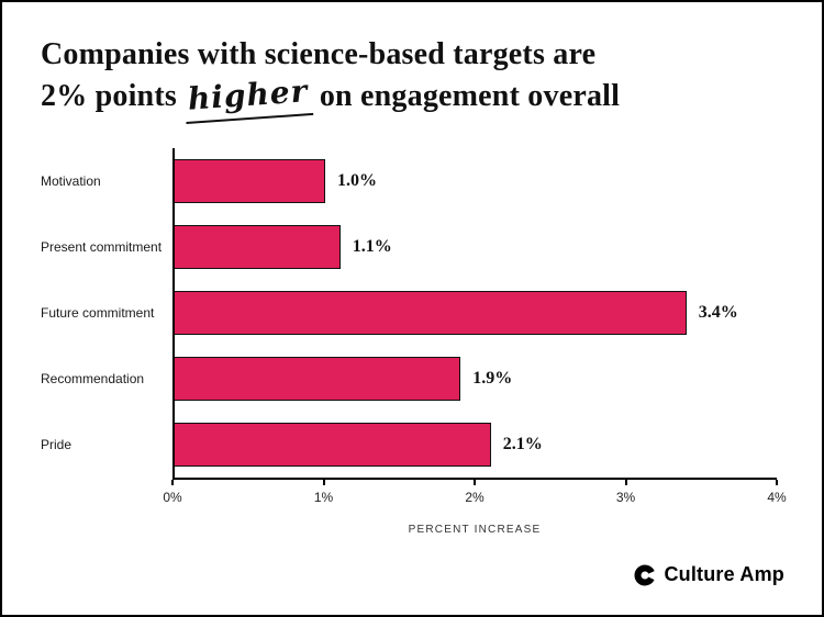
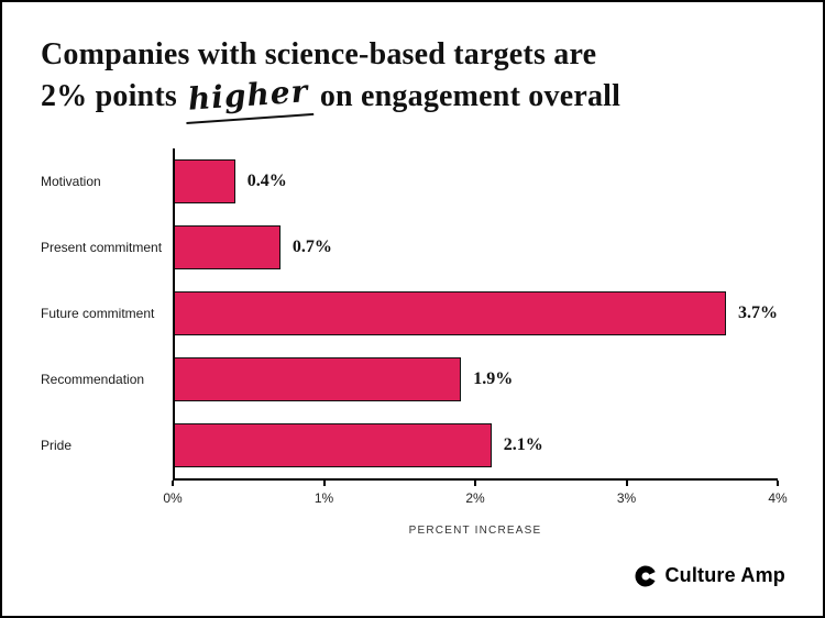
Motivation: 1.0% -> 0.4%
Present commitment: 1.1% -> 0.7%
Future commitment: 3.4% -> 3.7%
